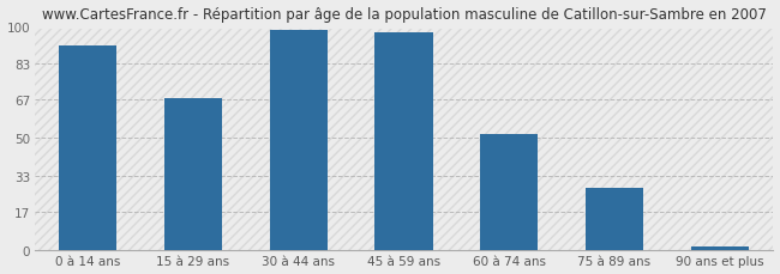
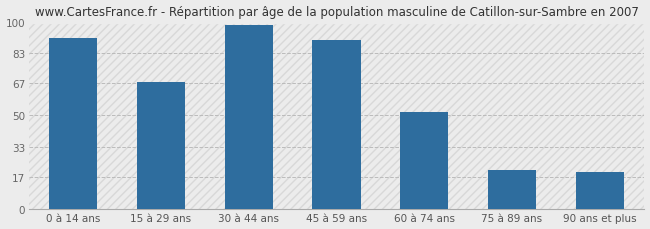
45 à 59 ans: 97 -> 90
75 à 89 ans: 28 -> 21
90 ans et plus: 2 -> 20
